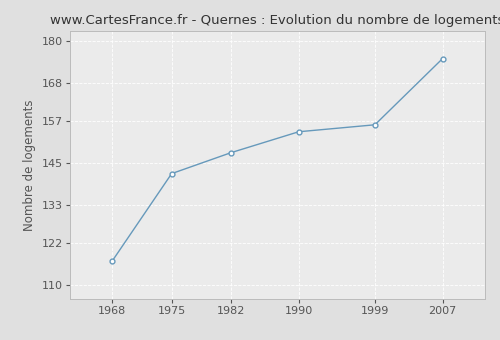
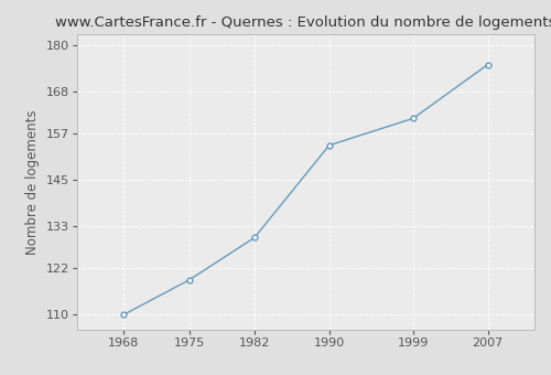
1968: 117 -> 110
1975: 142 -> 119
1982: 148 -> 130
1999: 156 -> 161
